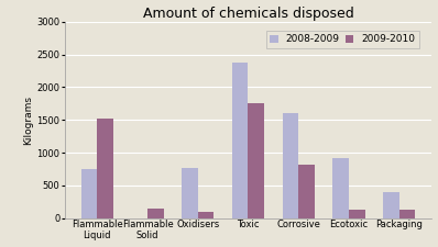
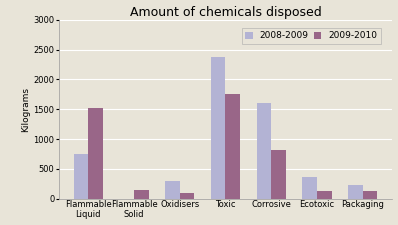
2008-2009/Oxidisers: 760 -> 300
2008-2009/Ecotoxic: 920 -> 360
2008-2009/Packaging: 400 -> 230
